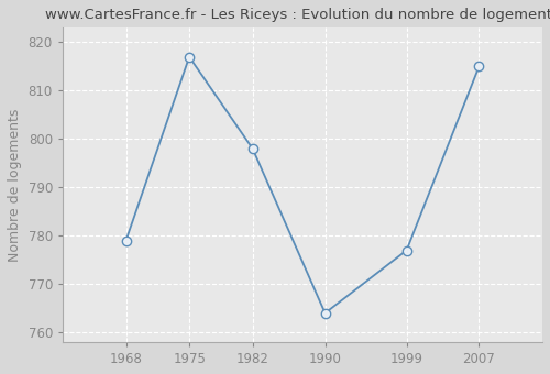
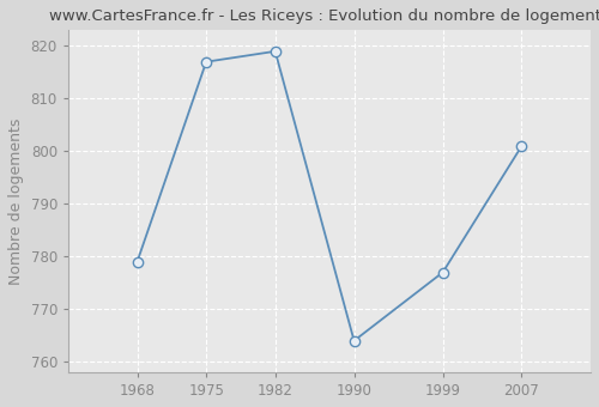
1982: 798 -> 819
2007: 815 -> 801
